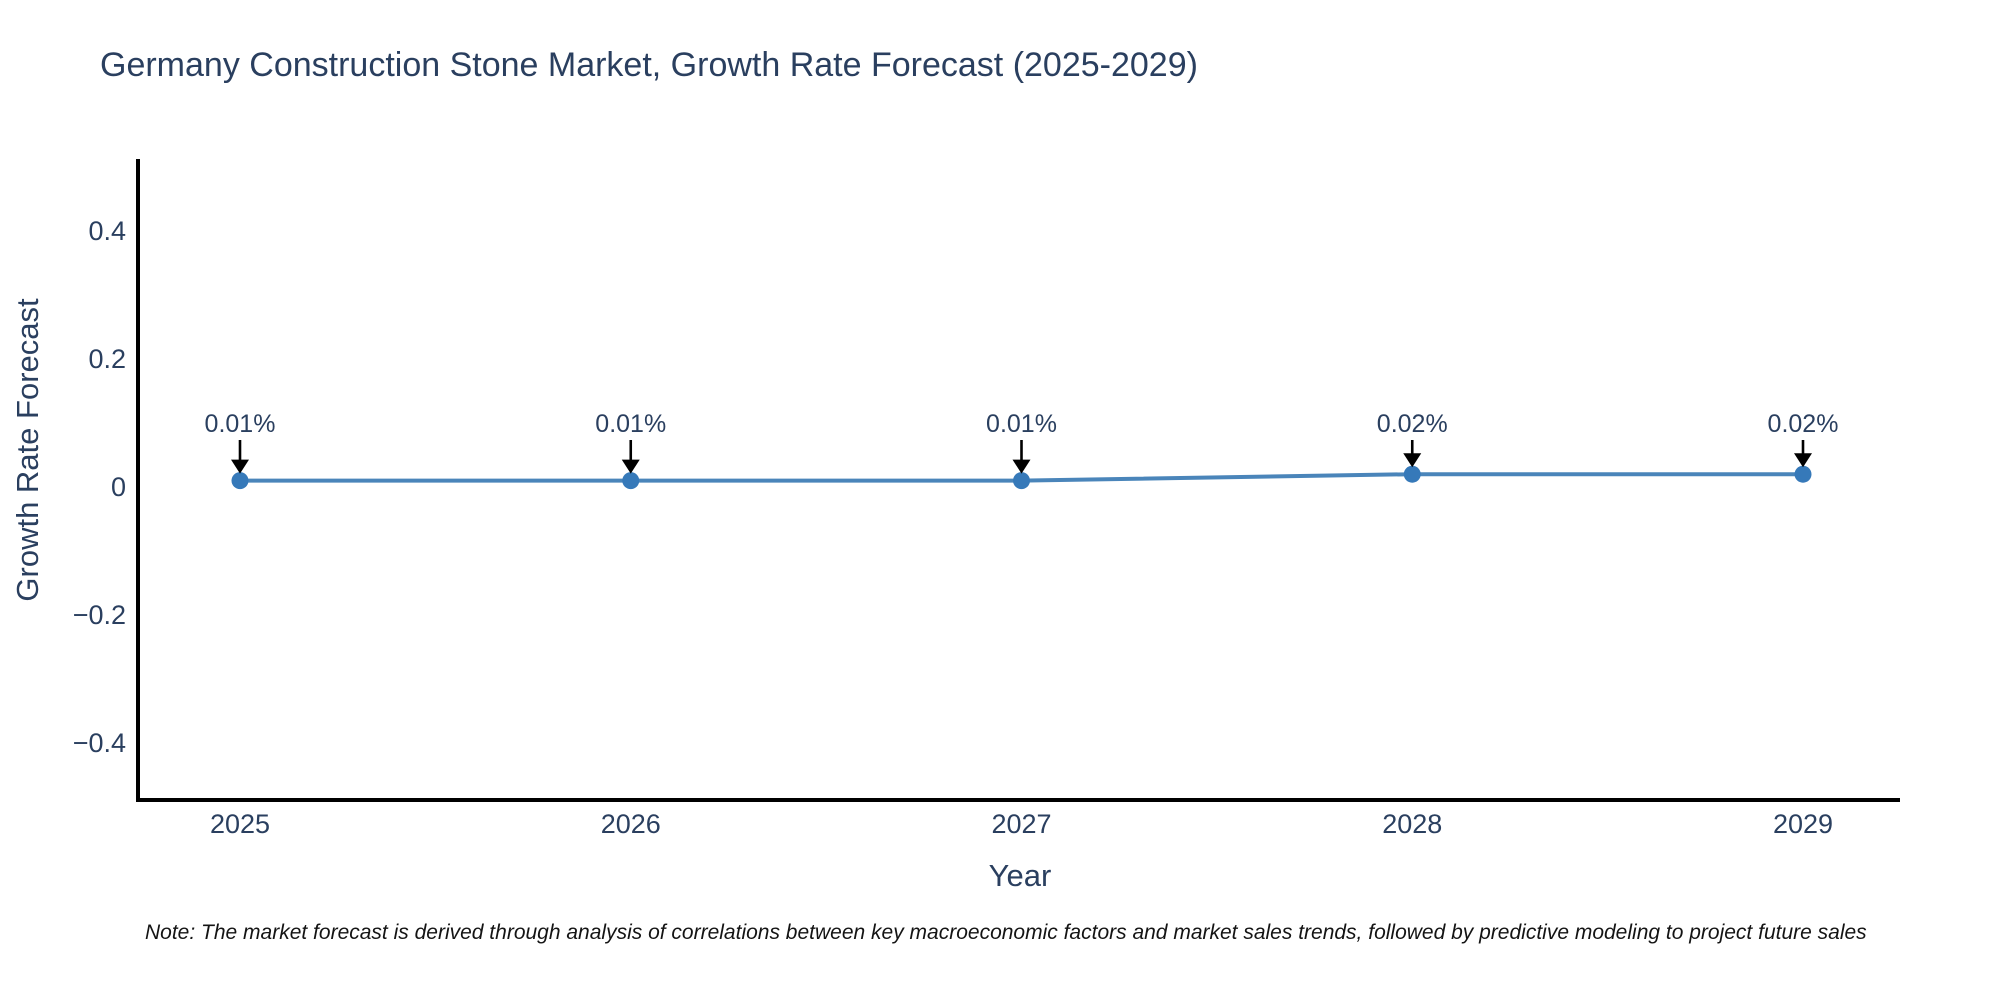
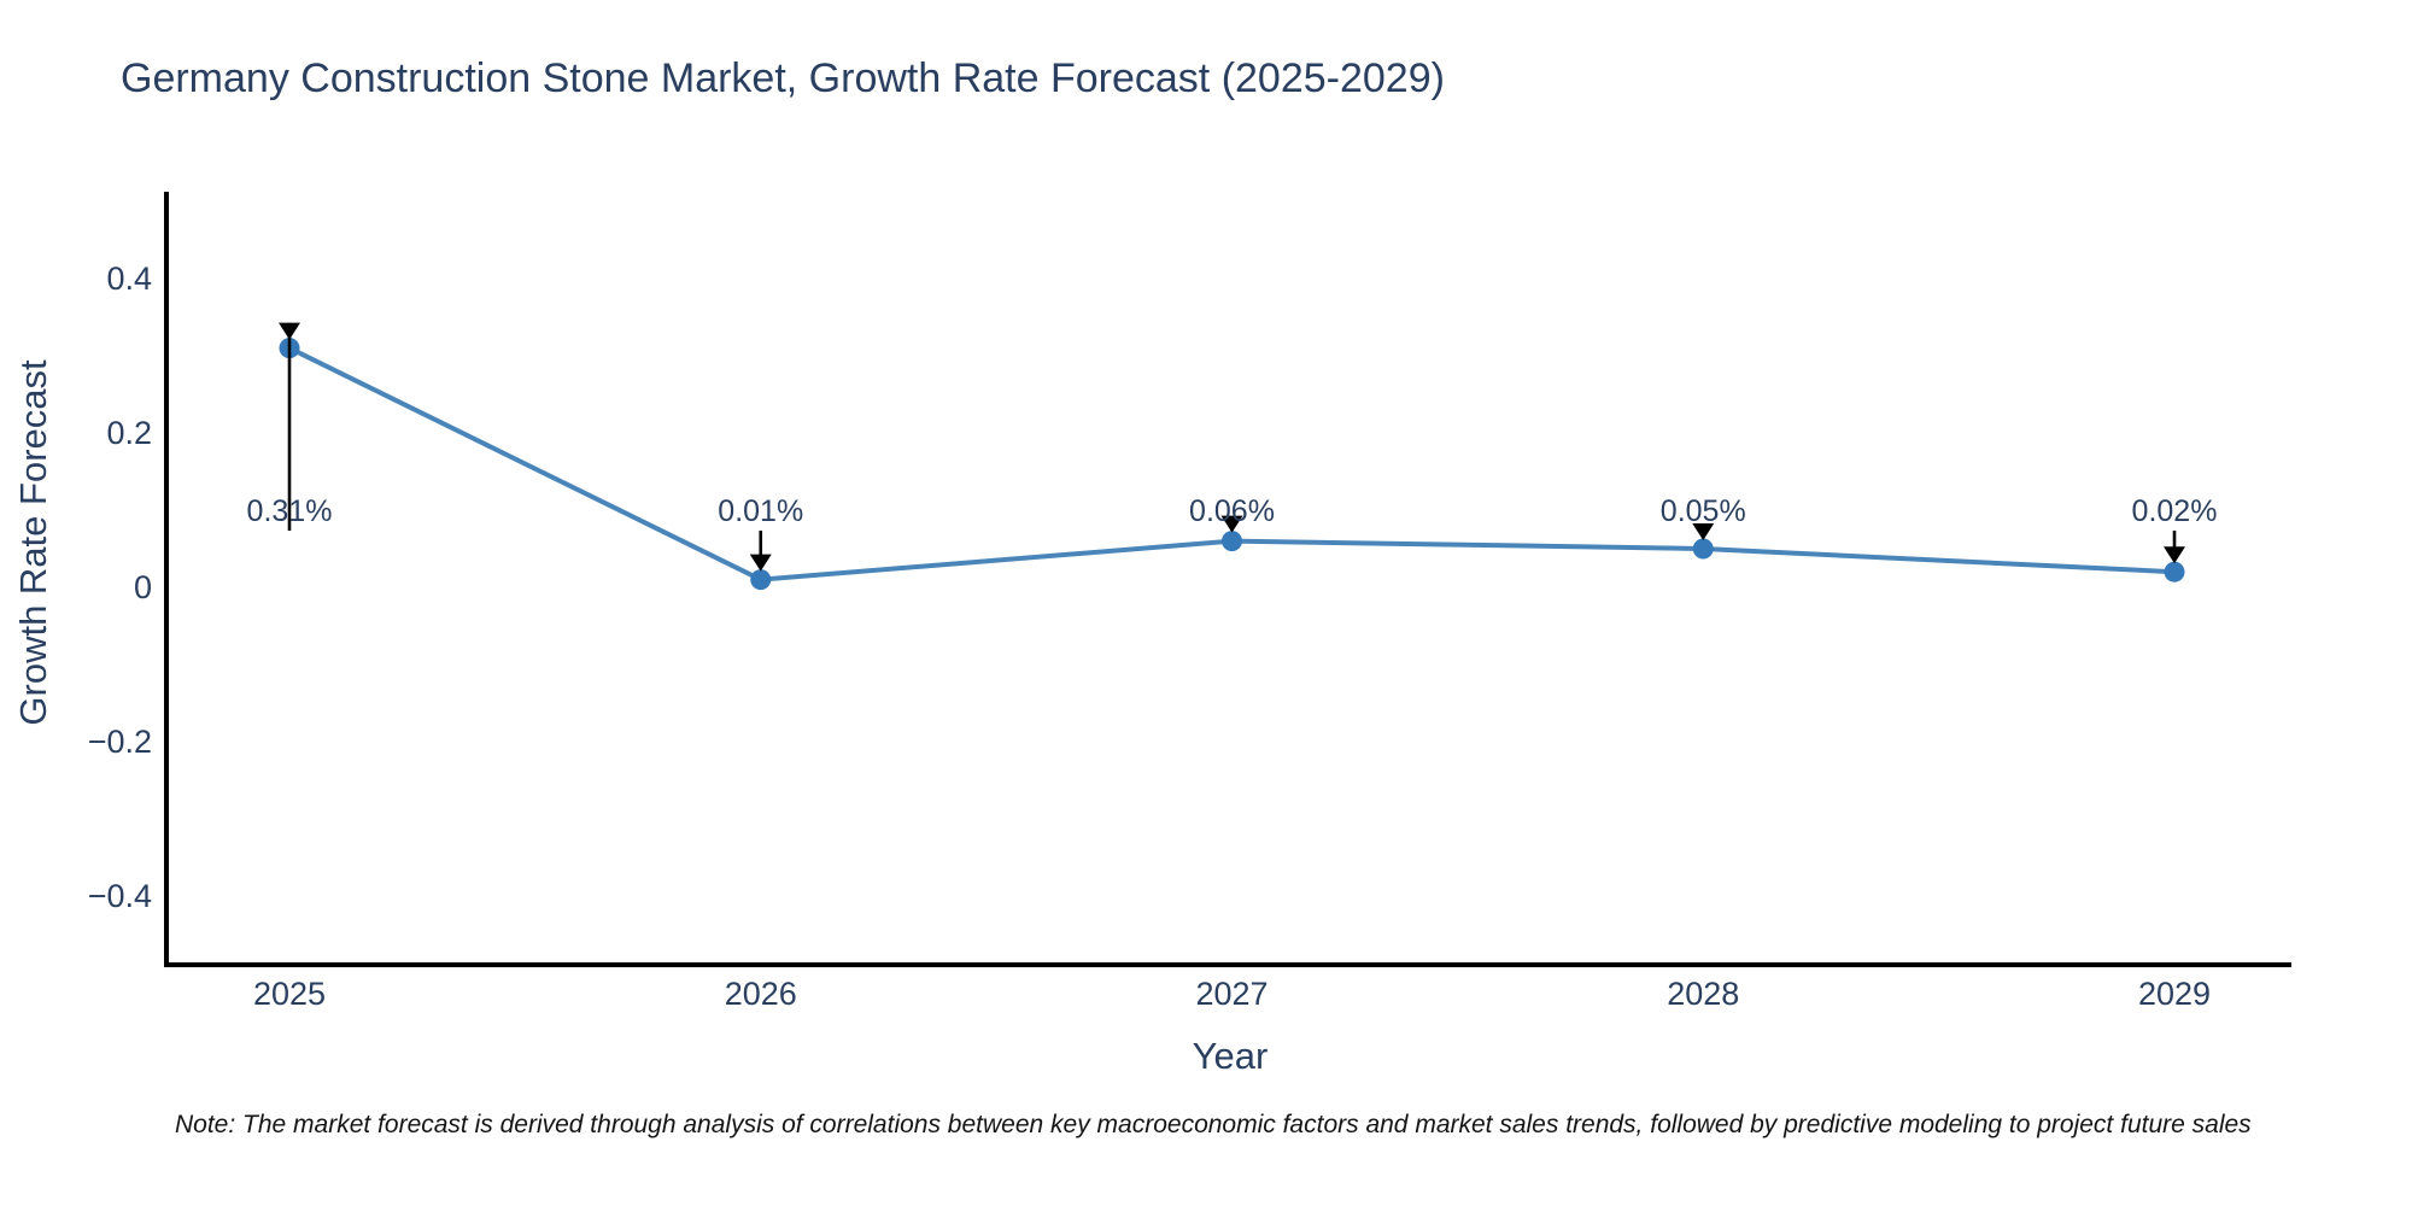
2025: 0.01% -> 0.31%
2027: 0.01% -> 0.06%
2028: 0.02% -> 0.05%
